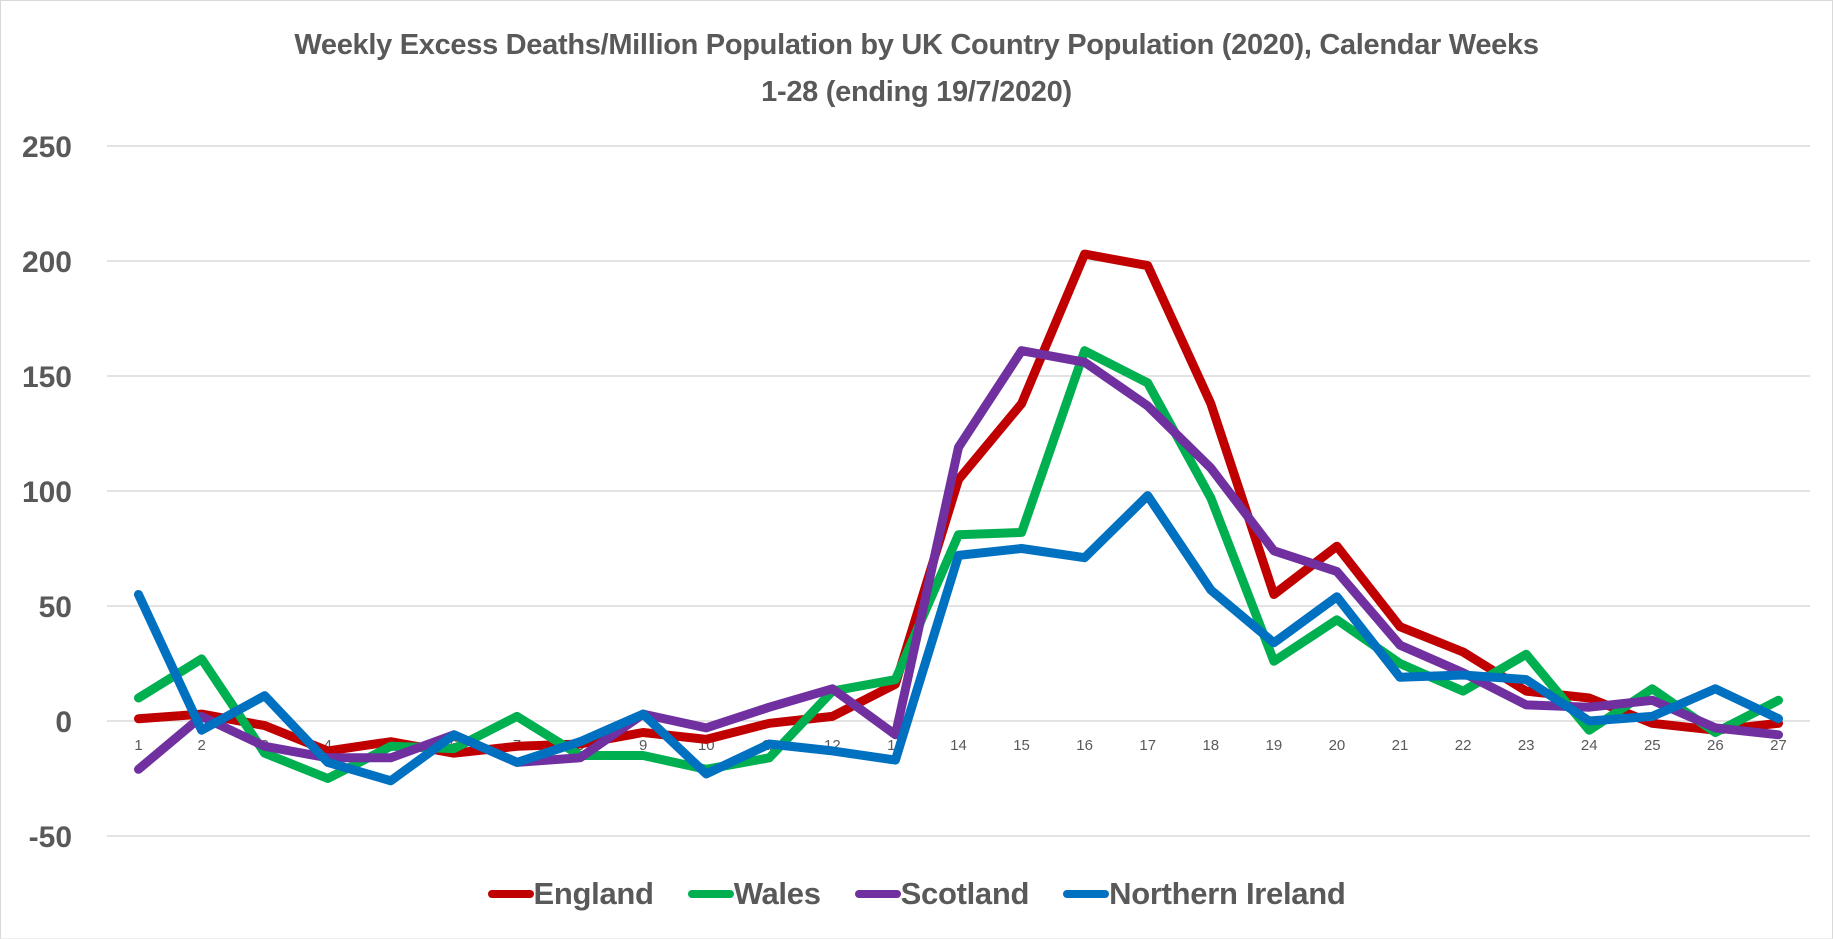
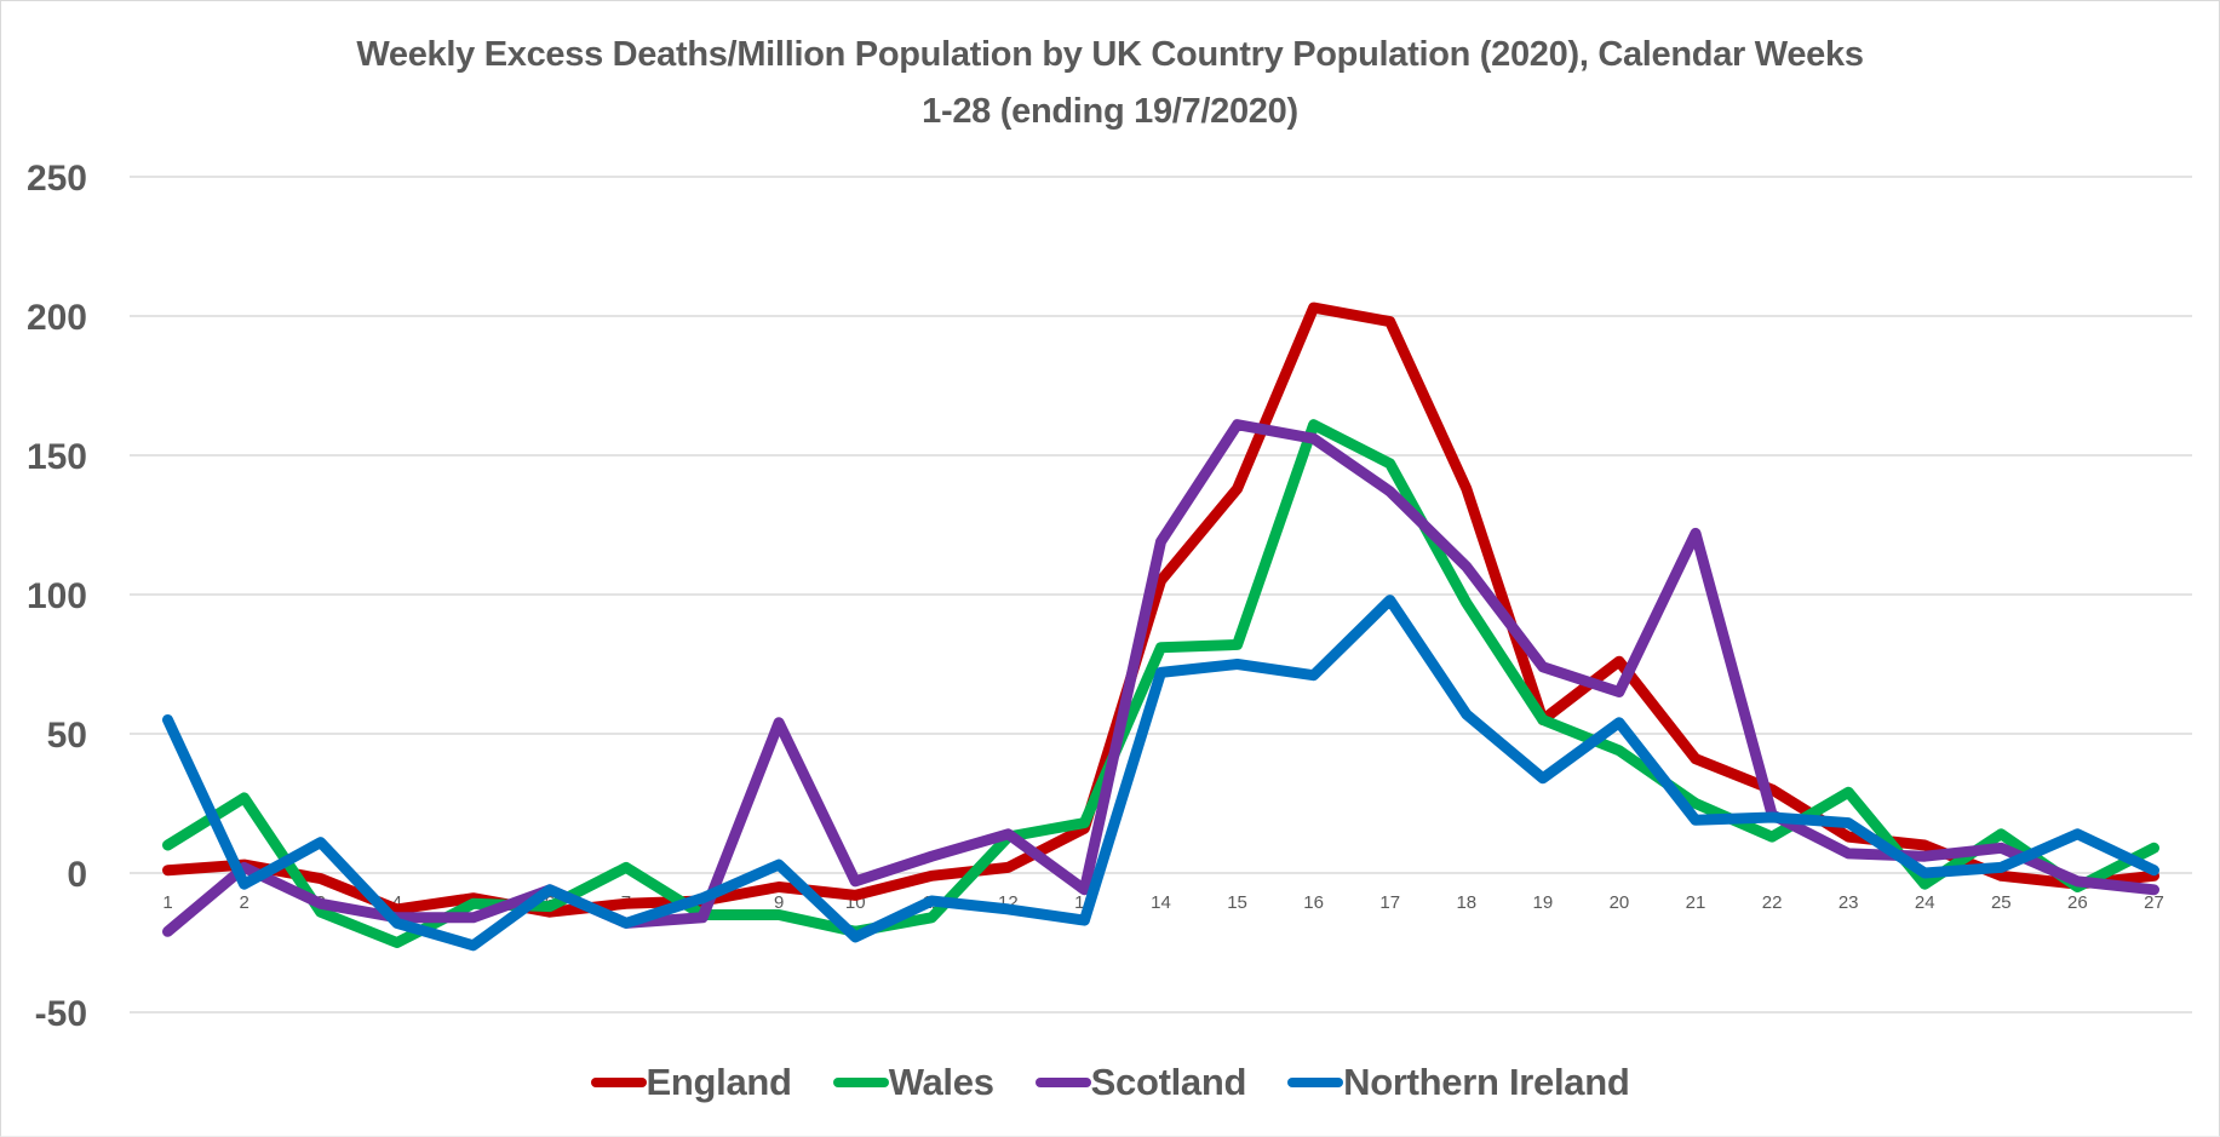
Scotland/9: 3 -> 54
Wales/19: 26 -> 55
Scotland/21: 33 -> 122
